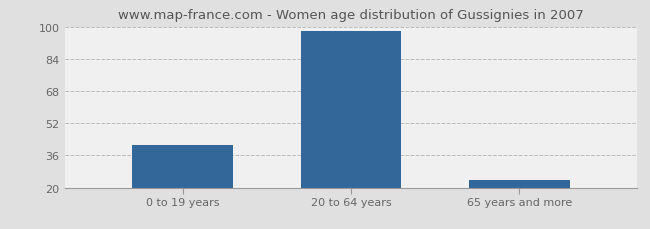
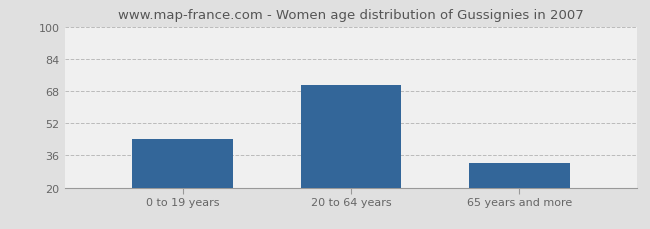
0 to 19 years: 41 -> 44
20 to 64 years: 98 -> 71
65 years and more: 24 -> 32
